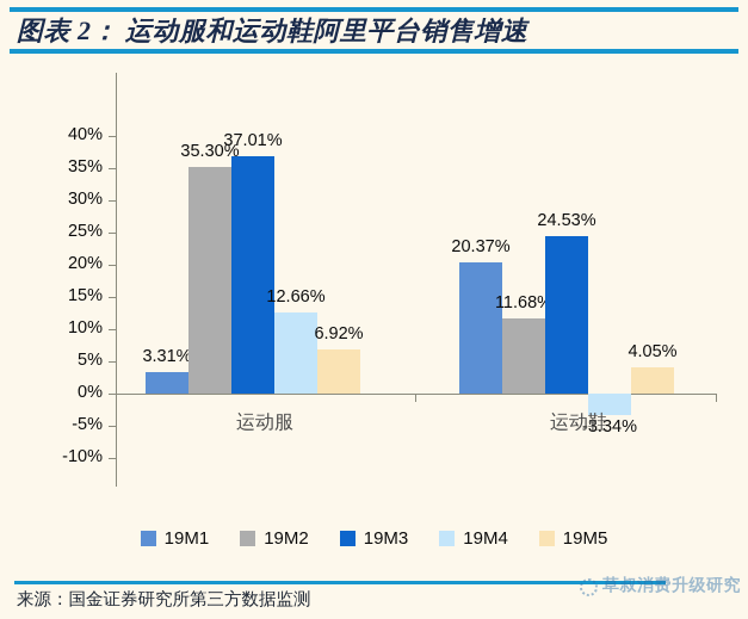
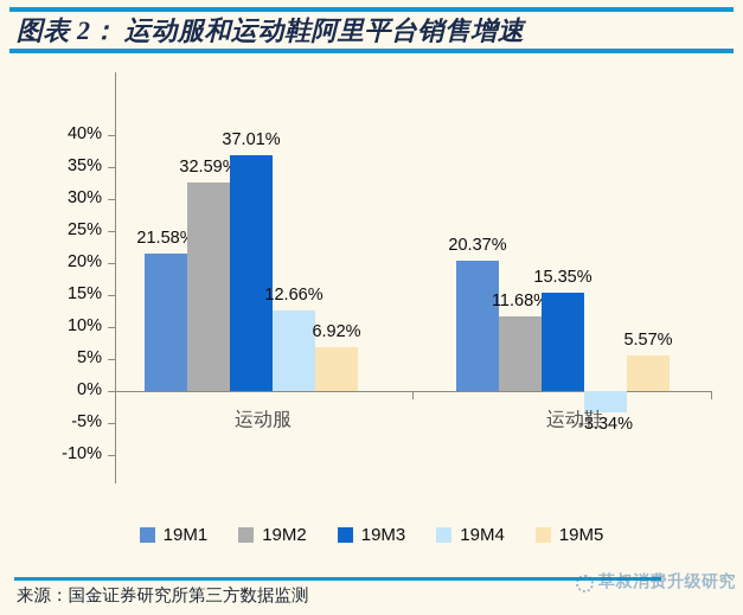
19M1/运动服: 3.31% -> 21.58%
19M2/运动服: 35.30% -> 32.59%
19M3/运动鞋: 24.53% -> 15.35%
19M5/运动鞋: 4.05% -> 5.57%
